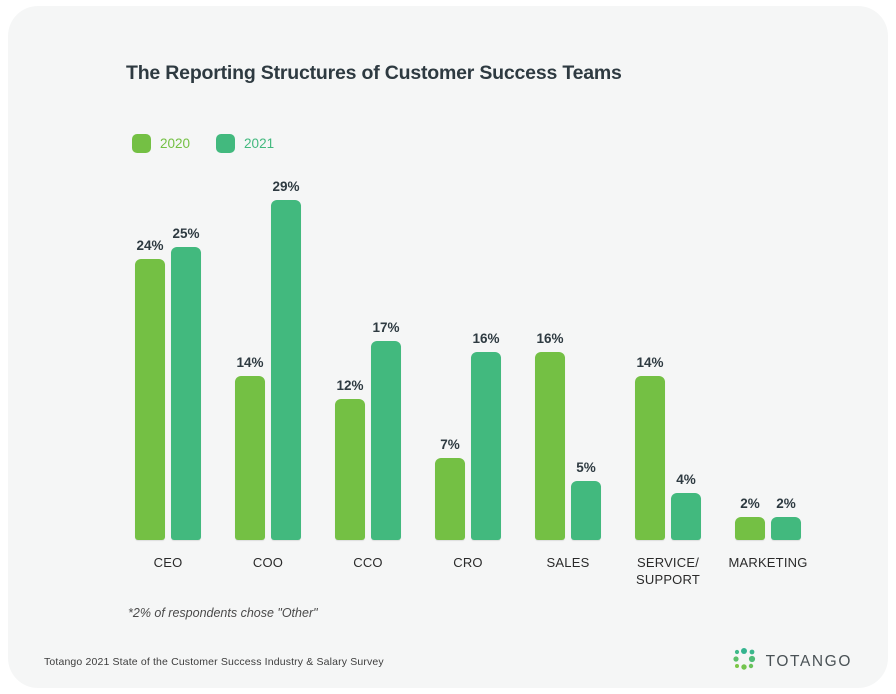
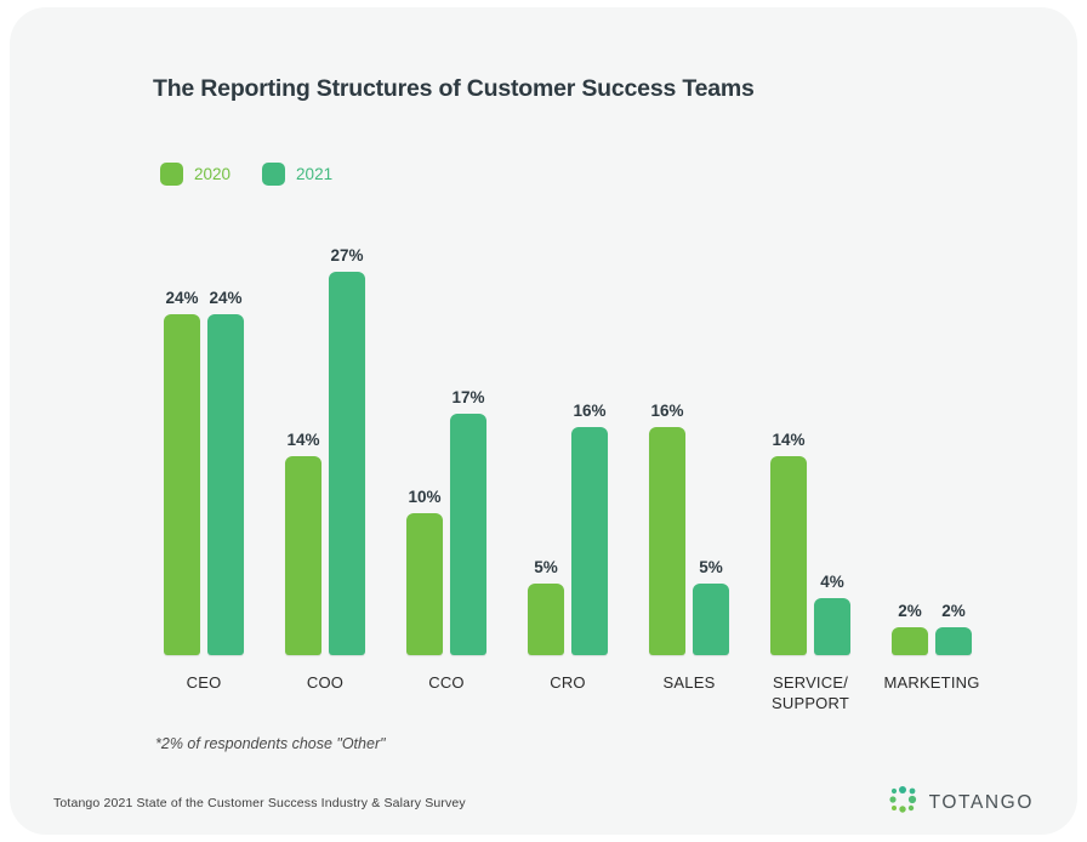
2021/CEO: 25% -> 24%
2021/COO: 29% -> 27%
2020/CCO: 12% -> 10%
2020/CRO: 7% -> 5%
